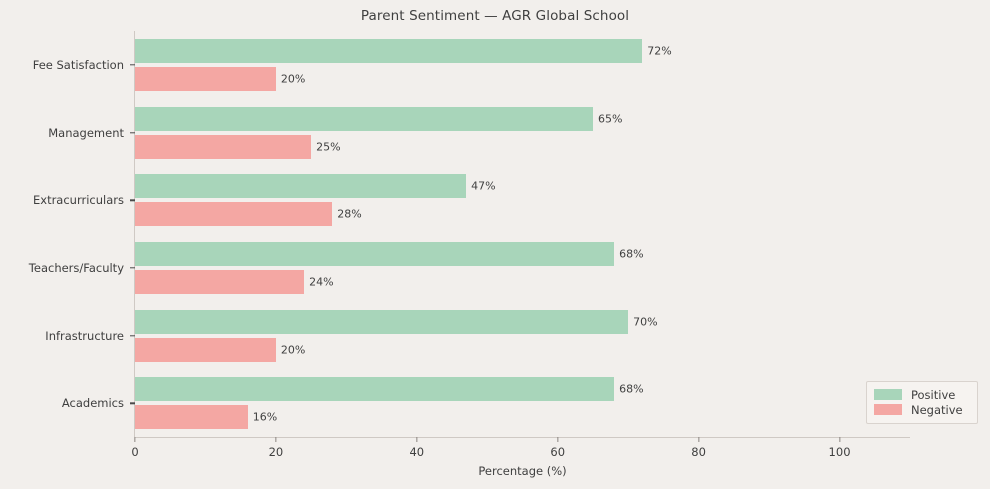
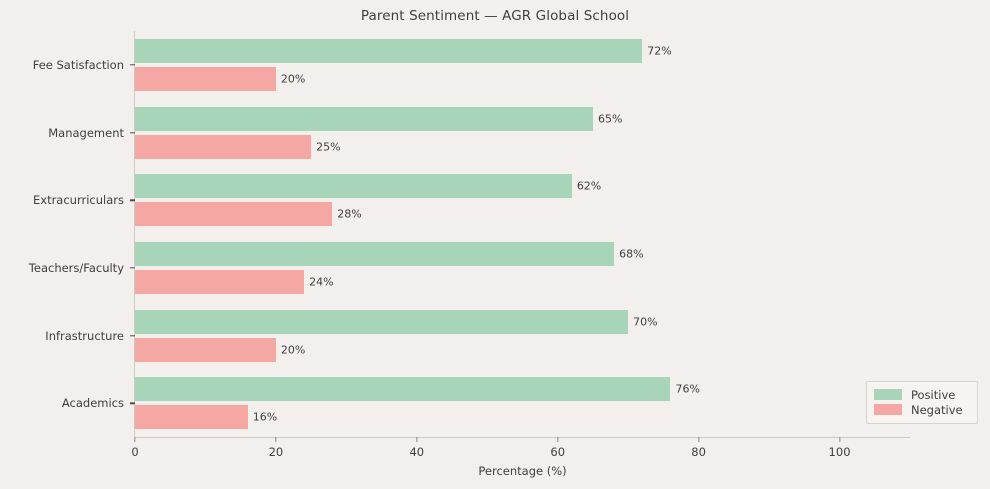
Positive/Academics: 68% -> 76%
Positive/Extracurriculars: 47% -> 62%
